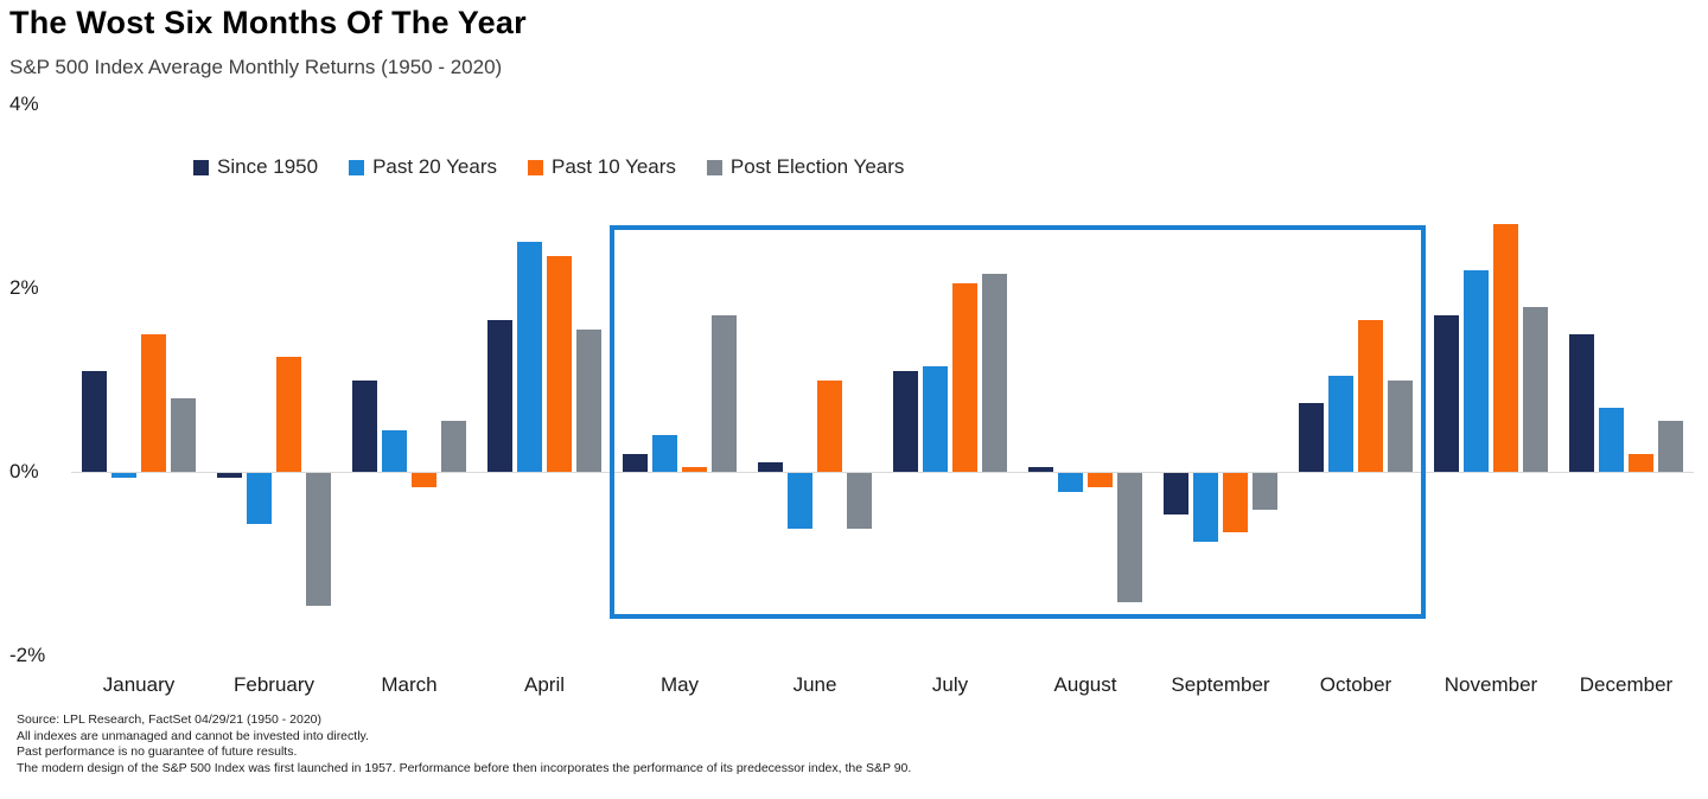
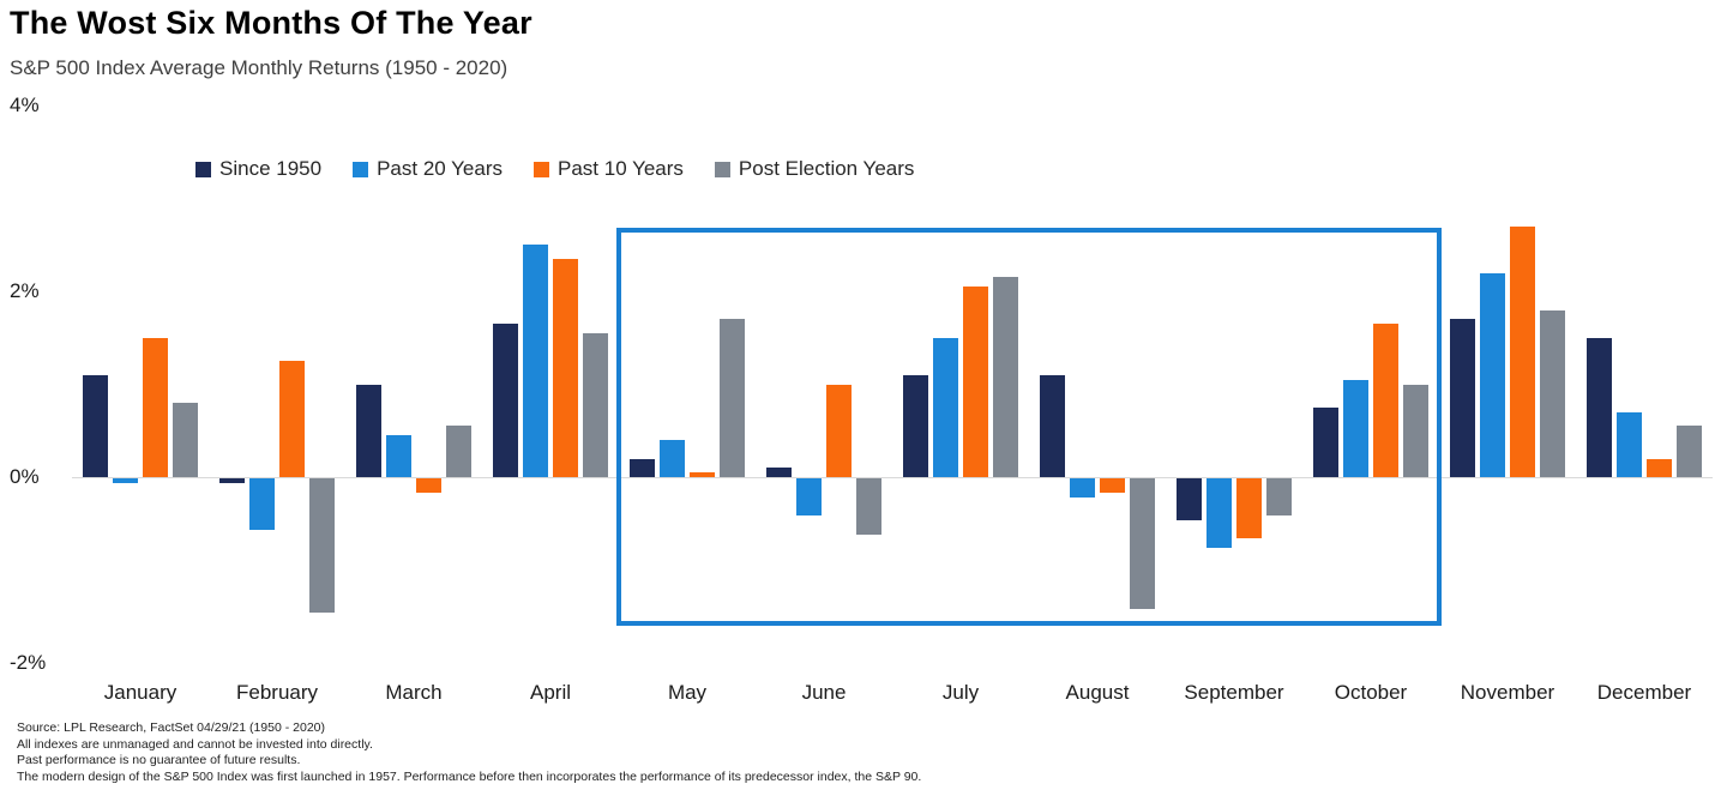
Past 20 Years/June: -0.6% -> -0.4%
Past 20 Years/July: 1.1% -> 1.5%
Since 1950/August: 0.1% -> 1.1%
